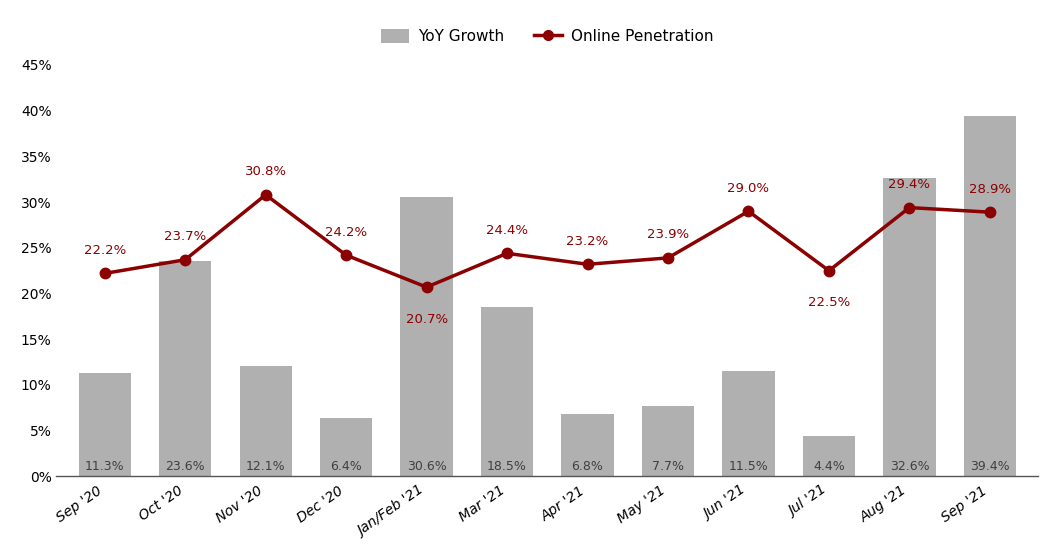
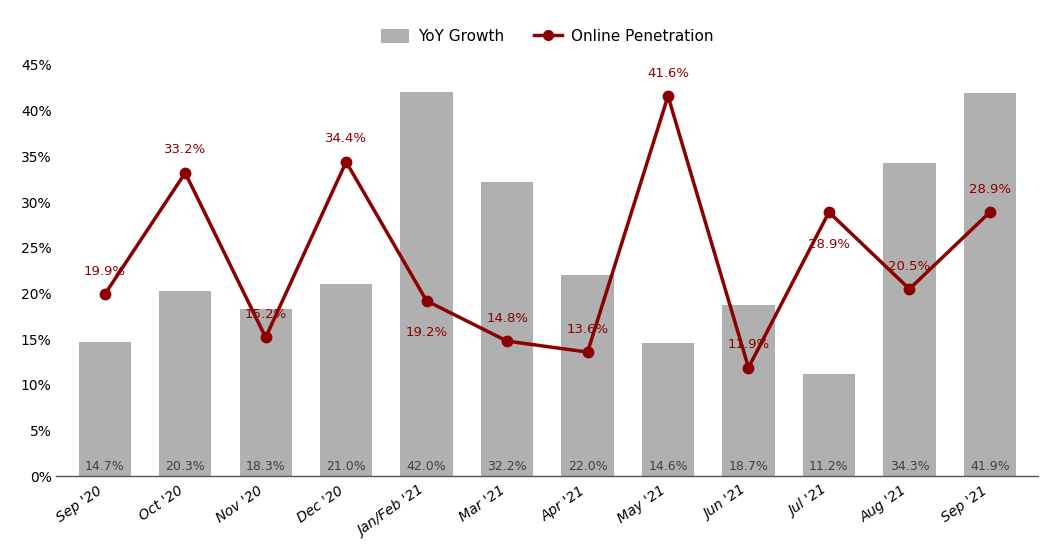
YoY Growth/Sep '20: 11.3% -> 14.7%
Online Penetration/Sep '20: 22.2% -> 19.9%
YoY Growth/Oct '20: 23.6% -> 20.3%
Online Penetration/Oct '20: 23.7% -> 33.2%
YoY Growth/Nov '20: 12.1% -> 18.3%
Online Penetration/Nov '20: 30.8% -> 15.2%
YoY Growth/Dec '20: 6.4% -> 21.0%
Online Penetration/Dec '20: 24.2% -> 34.4%
YoY Growth/Jan/Feb '21: 30.6% -> 42.0%
Online Penetration/Jan/Feb '21: 20.7% -> 19.2%
YoY Growth/Mar '21: 18.5% -> 32.2%
Online Penetration/Mar '21: 24.4% -> 14.8%
YoY Growth/Apr '21: 6.8% -> 22.0%
Online Penetration/Apr '21: 23.2% -> 13.6%
YoY Growth/May '21: 7.7% -> 14.6%
Online Penetration/May '21: 23.9% -> 41.6%
YoY Growth/Jun '21: 11.5% -> 18.7%
Online Penetration/Jun '21: 29.0% -> 11.9%
YoY Growth/Jul '21: 4.4% -> 11.2%
Online Penetration/Jul '21: 22.5% -> 28.9%
YoY Growth/Aug '21: 32.6% -> 34.3%
Online Penetration/Aug '21: 29.4% -> 20.5%
YoY Growth/Sep '21: 39.4% -> 41.9%
